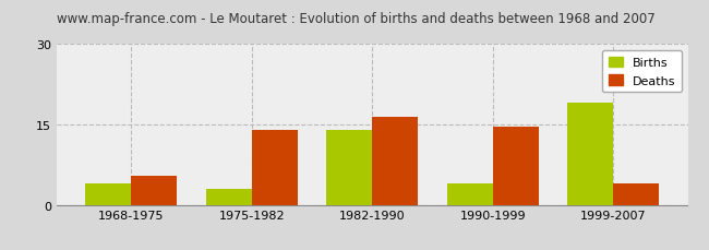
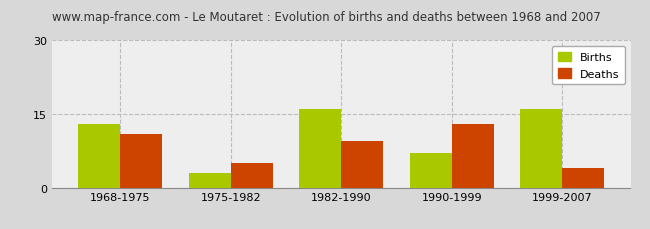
Births/1968-1975: 4 -> 13
Deaths/1968-1975: 5.5 -> 11.0
Deaths/1975-1982: 14.0 -> 5.0
Births/1982-1990: 14 -> 16
Deaths/1982-1990: 16.5 -> 9.5
Births/1990-1999: 4 -> 7
Deaths/1990-1999: 14.5 -> 13.0
Births/1999-2007: 19 -> 16
